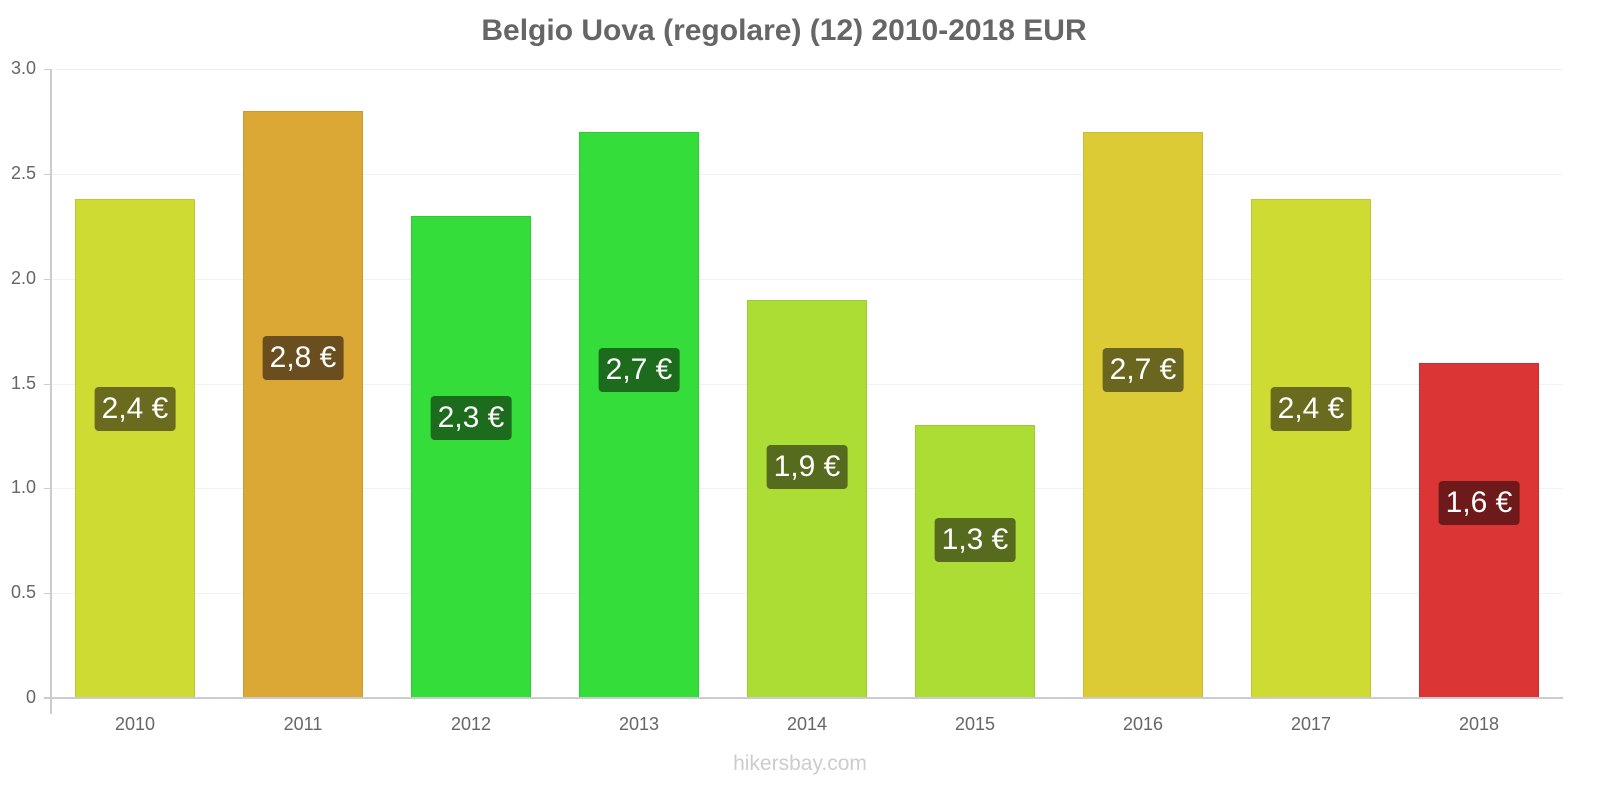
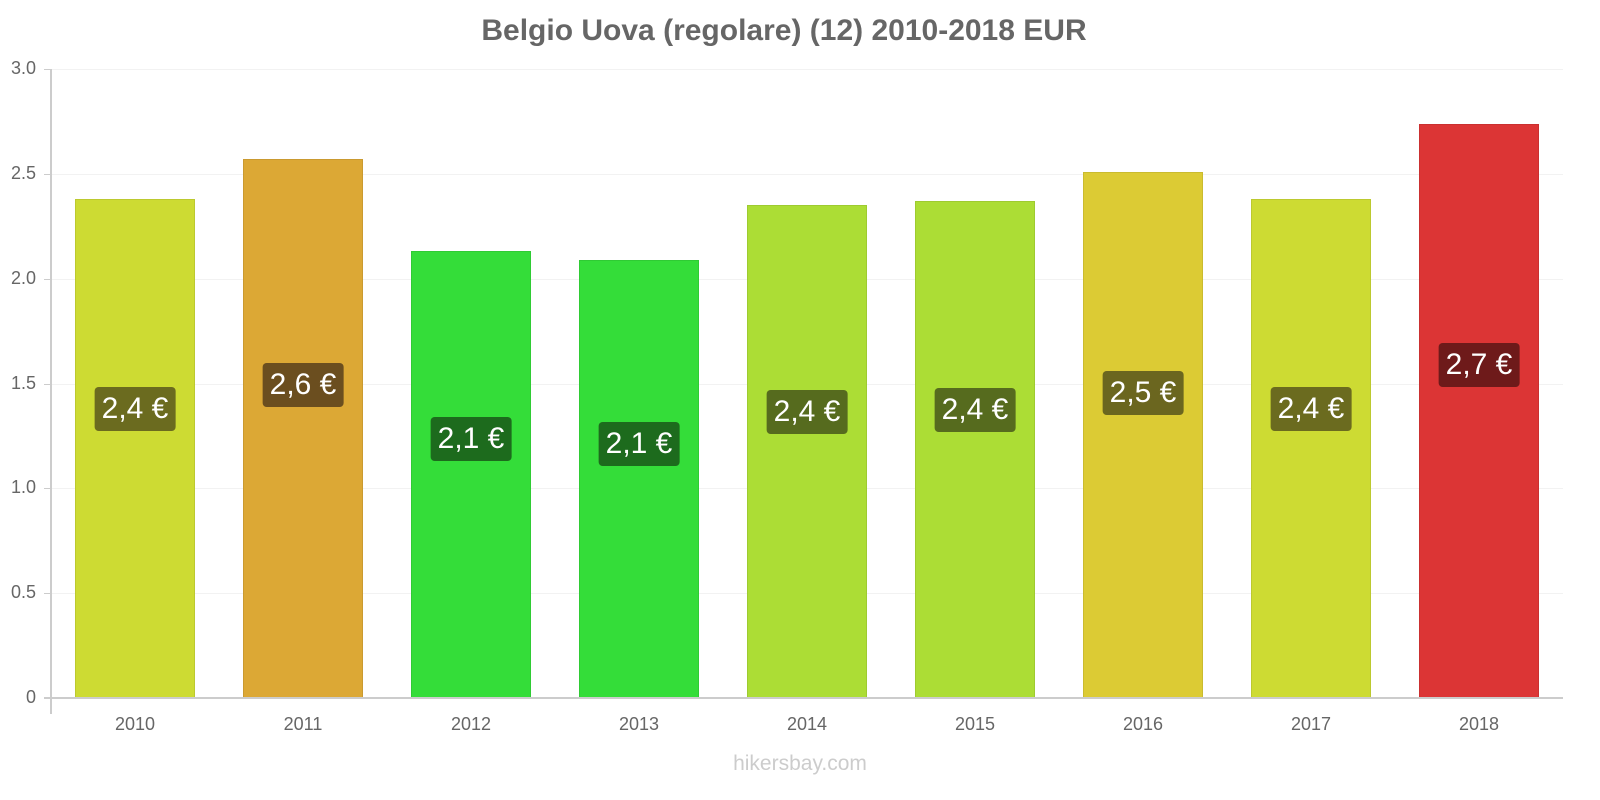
2011: 2,8 -> 2,6
2012: 2,3 -> 2,1
2013: 2,7 -> 2,1
2014: 1,9 -> 2,4
2015: 1,3 -> 2,4
2016: 2,7 -> 2,5
2018: 1,6 -> 2,7
